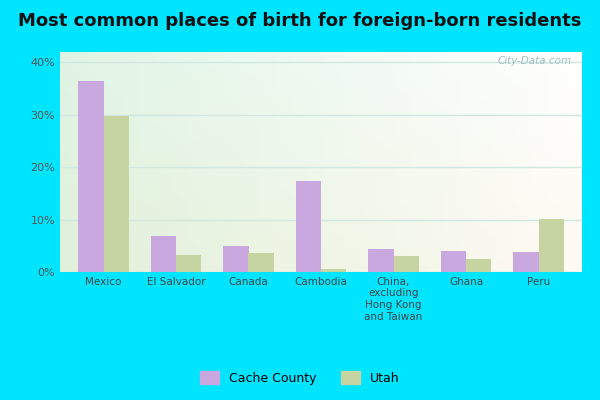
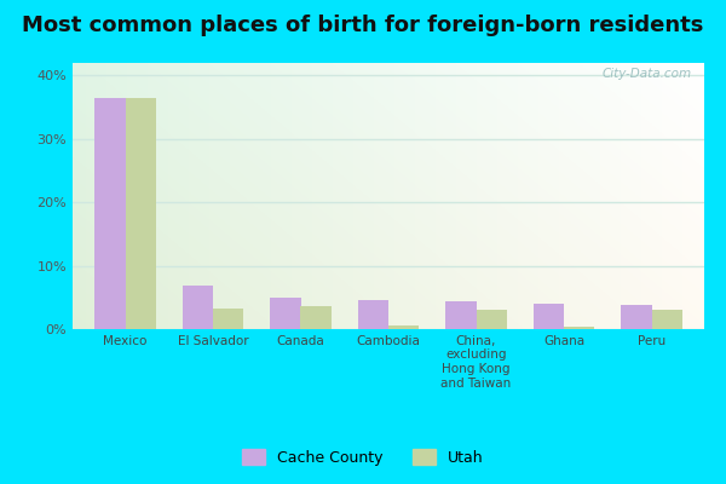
Utah/Mexico: 29.8% -> 36.5%
Cache County/Cambodia: 17.4% -> 4.6%
Utah/Ghana: 2.4% -> 0.3%
Utah/Peru: 10.2% -> 3.0%
